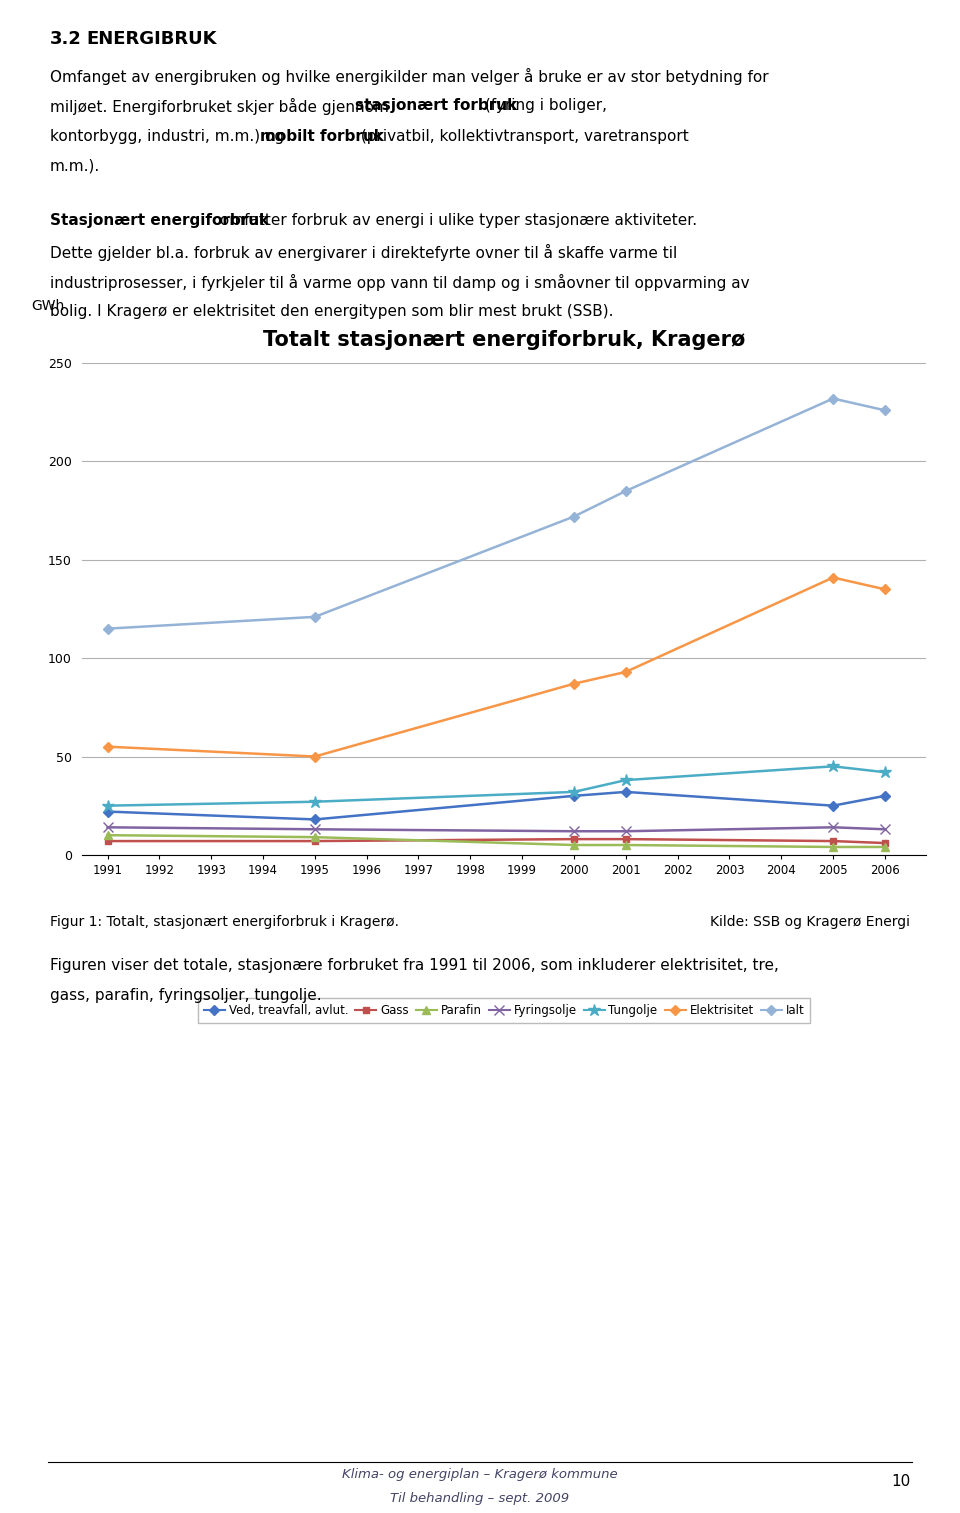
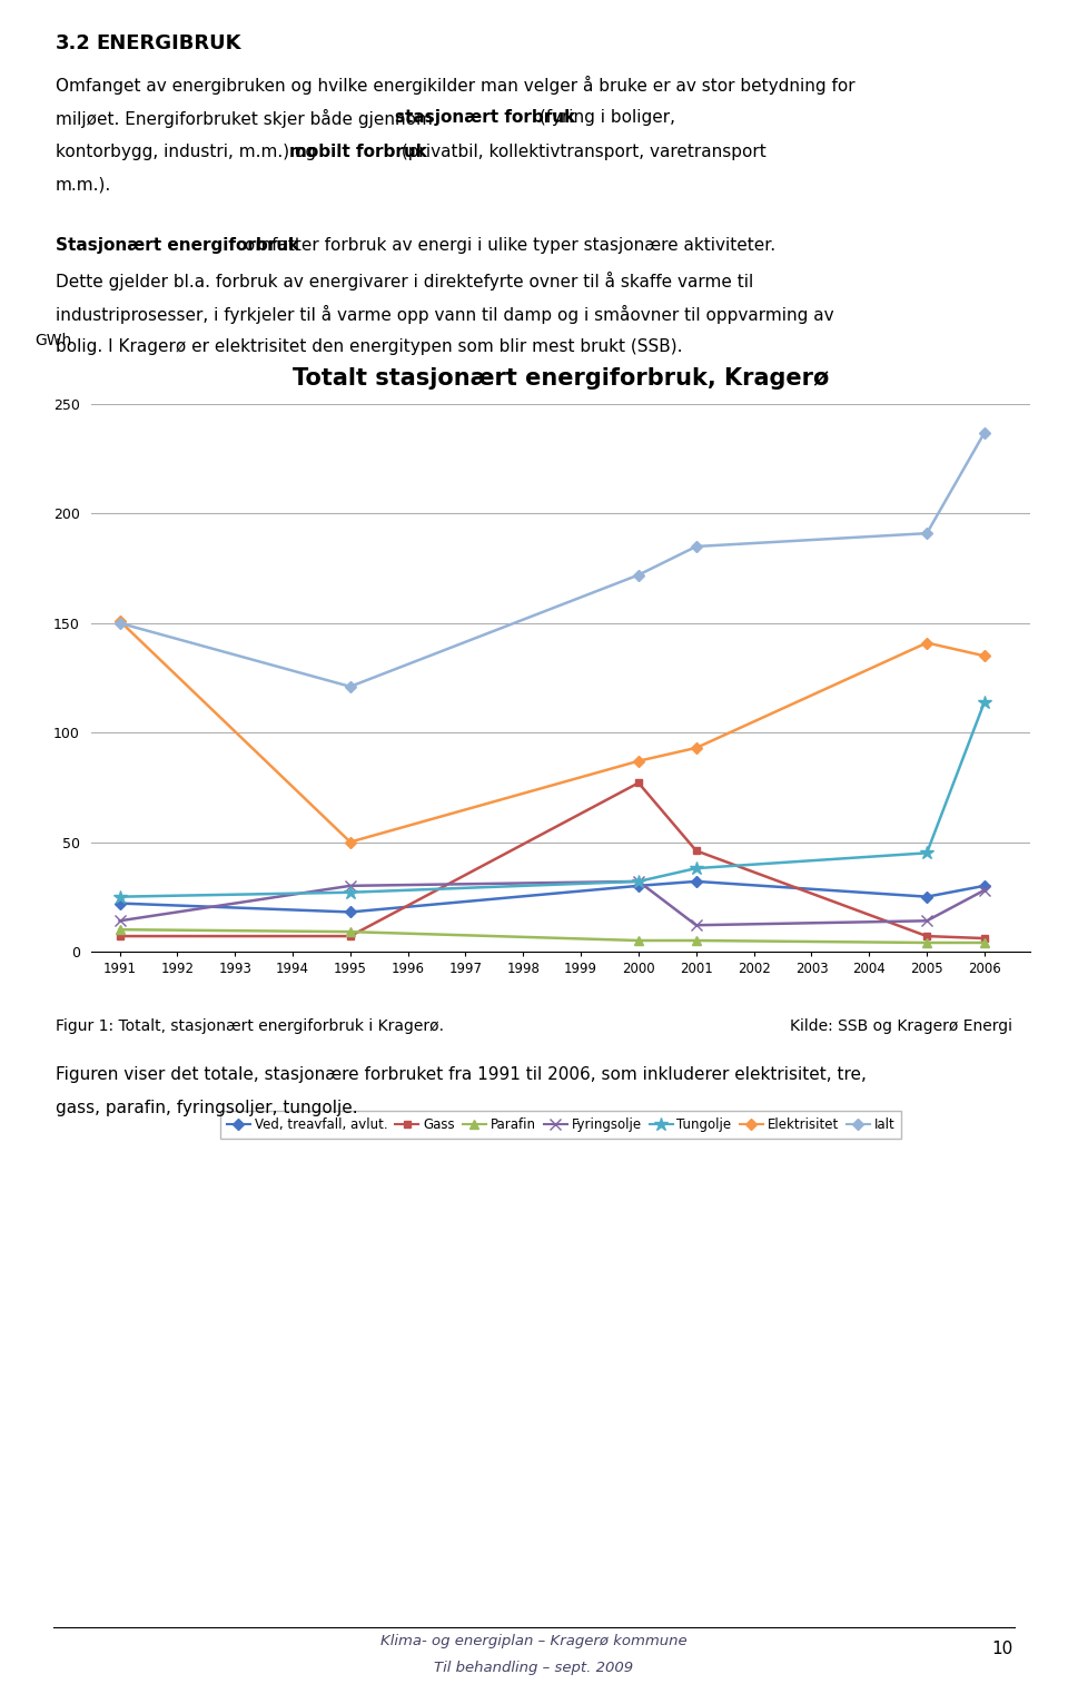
Elektrisitet/1991: 55 -> 151
Ialt/1991: 115 -> 150
Fyringsolje/1995: 13 -> 30
Gass/2000: 8 -> 77
Fyringsolje/2000: 12 -> 32
Gass/2001: 8 -> 46
Ialt/2005: 232 -> 191
Fyringsolje/2006: 13 -> 28
Tungolje/2006: 42 -> 114
Ialt/2006: 226 -> 237
